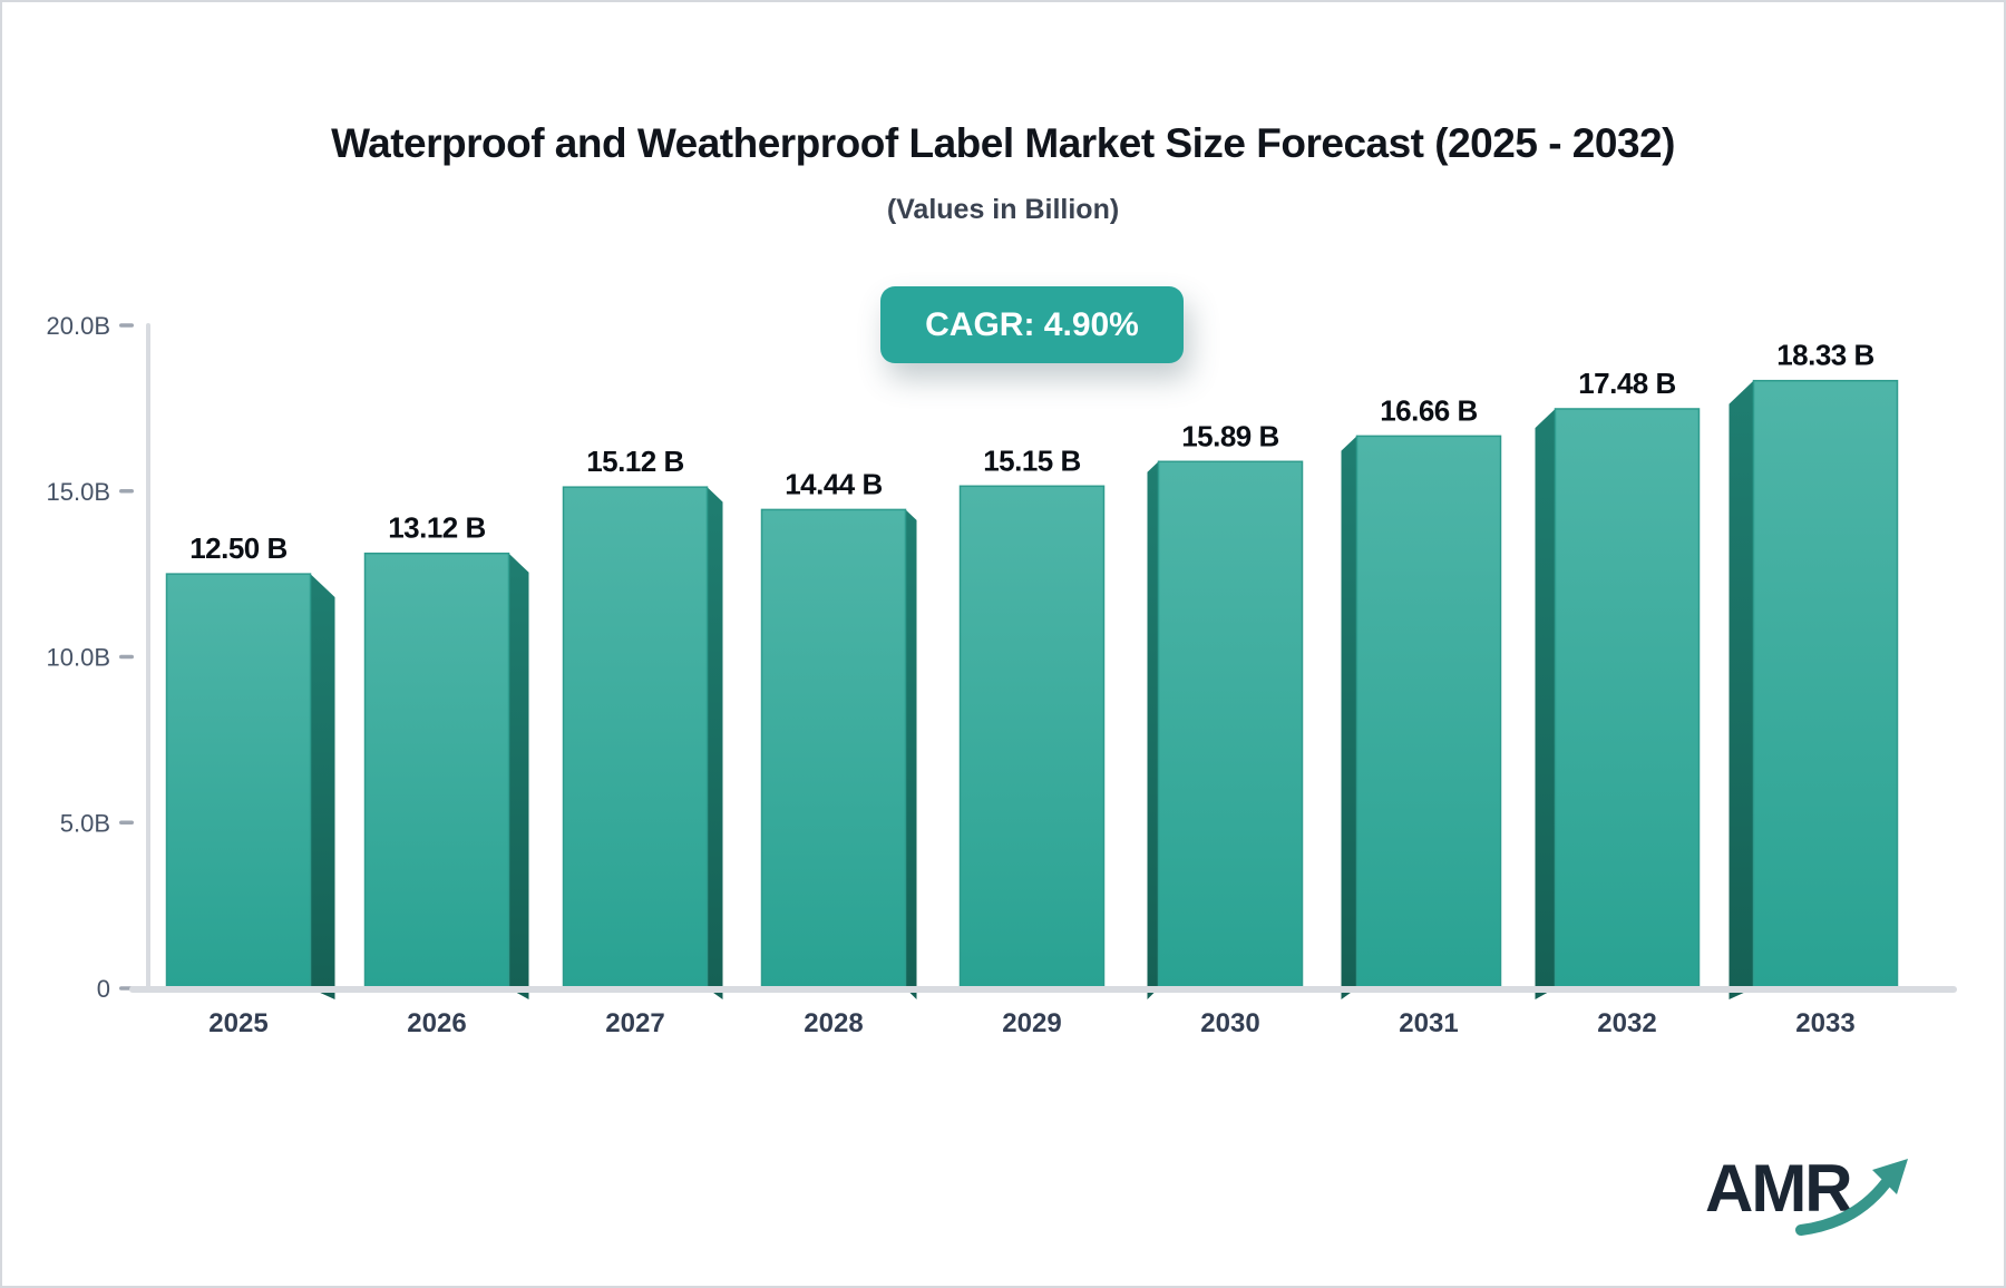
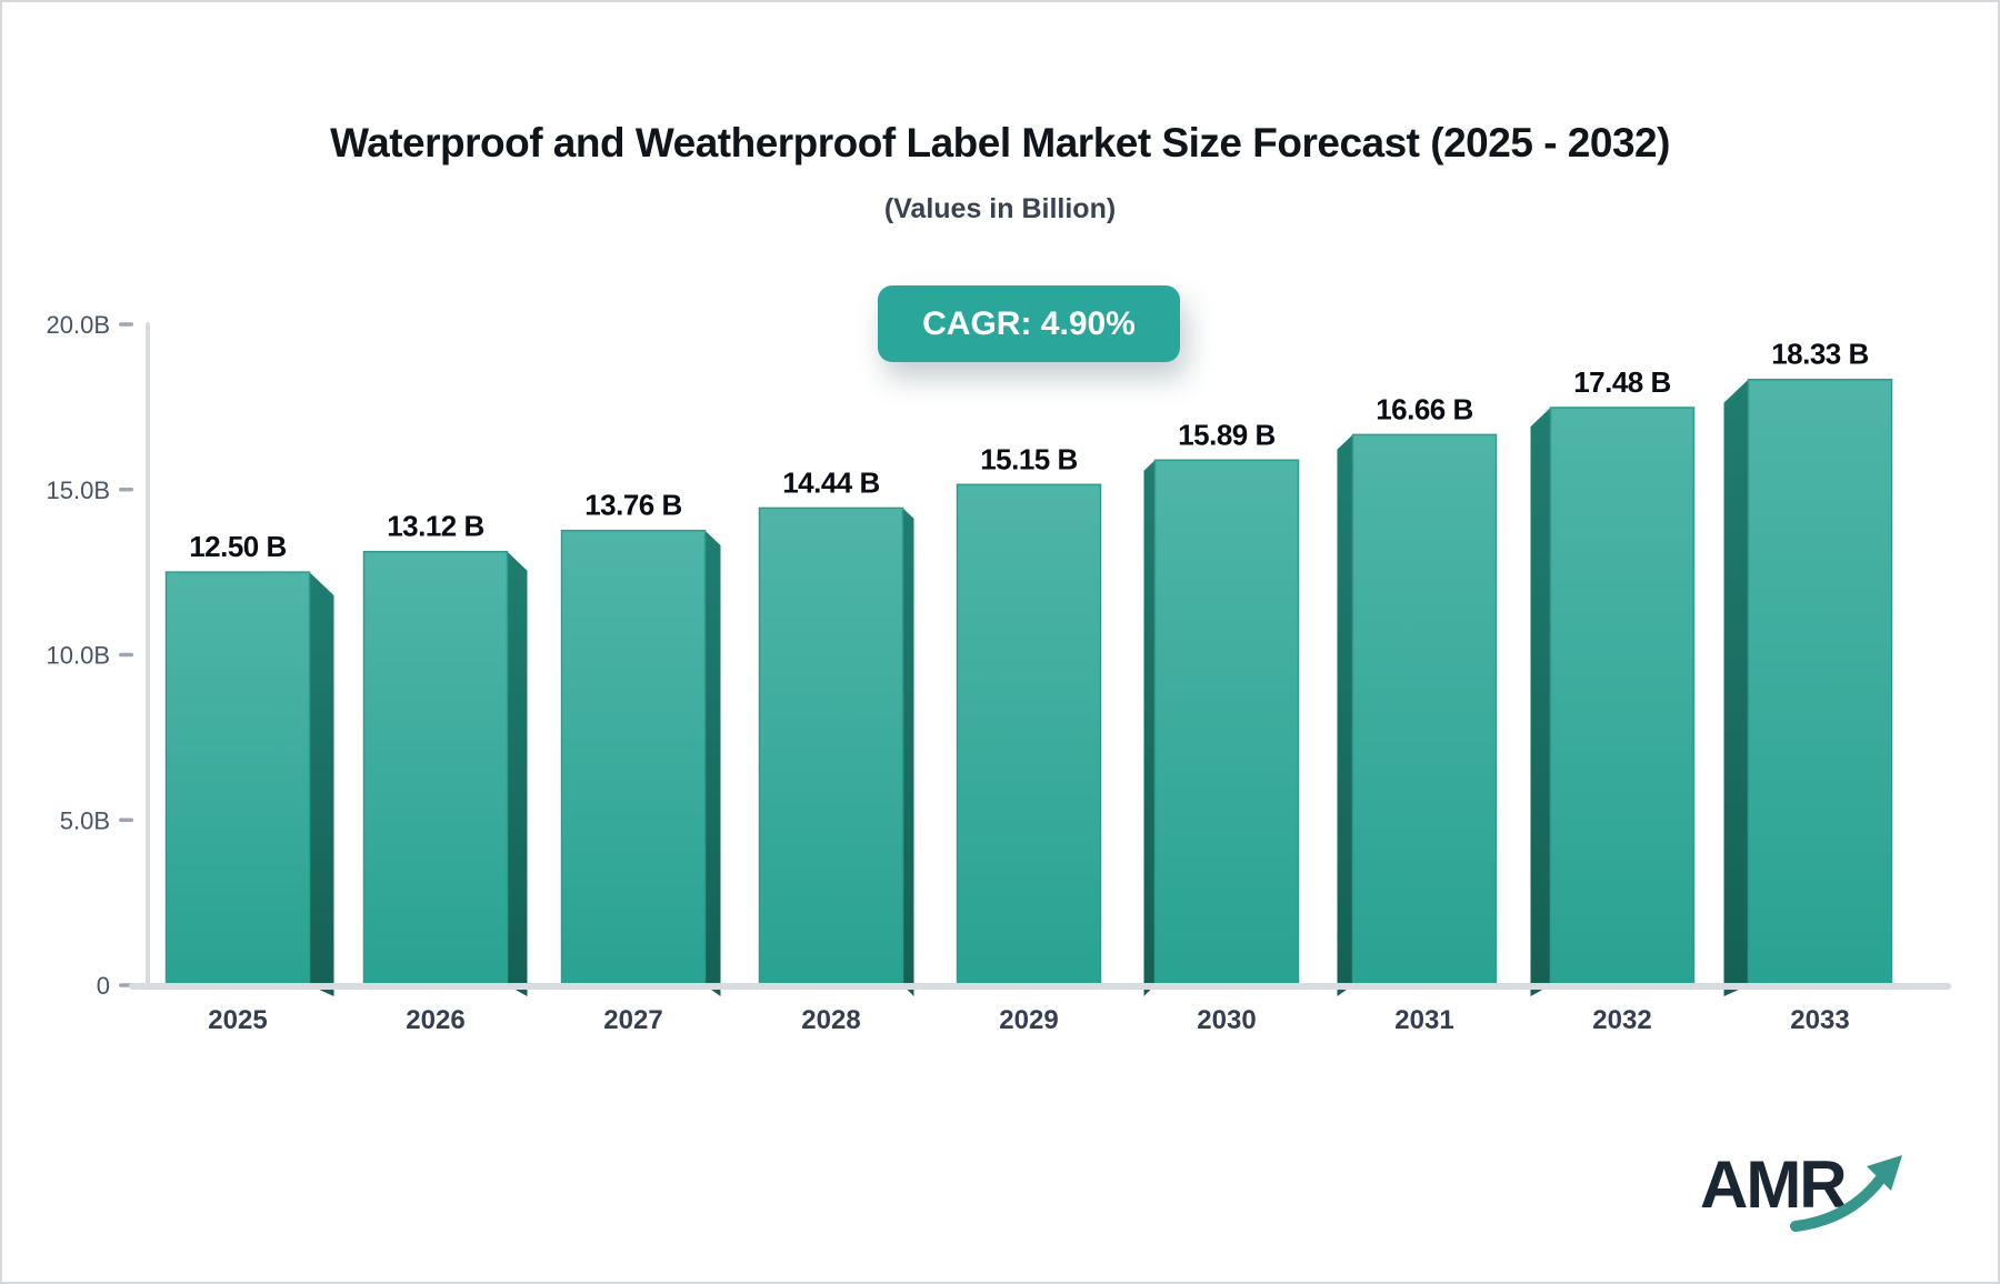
2027: 15.12 -> 13.76
